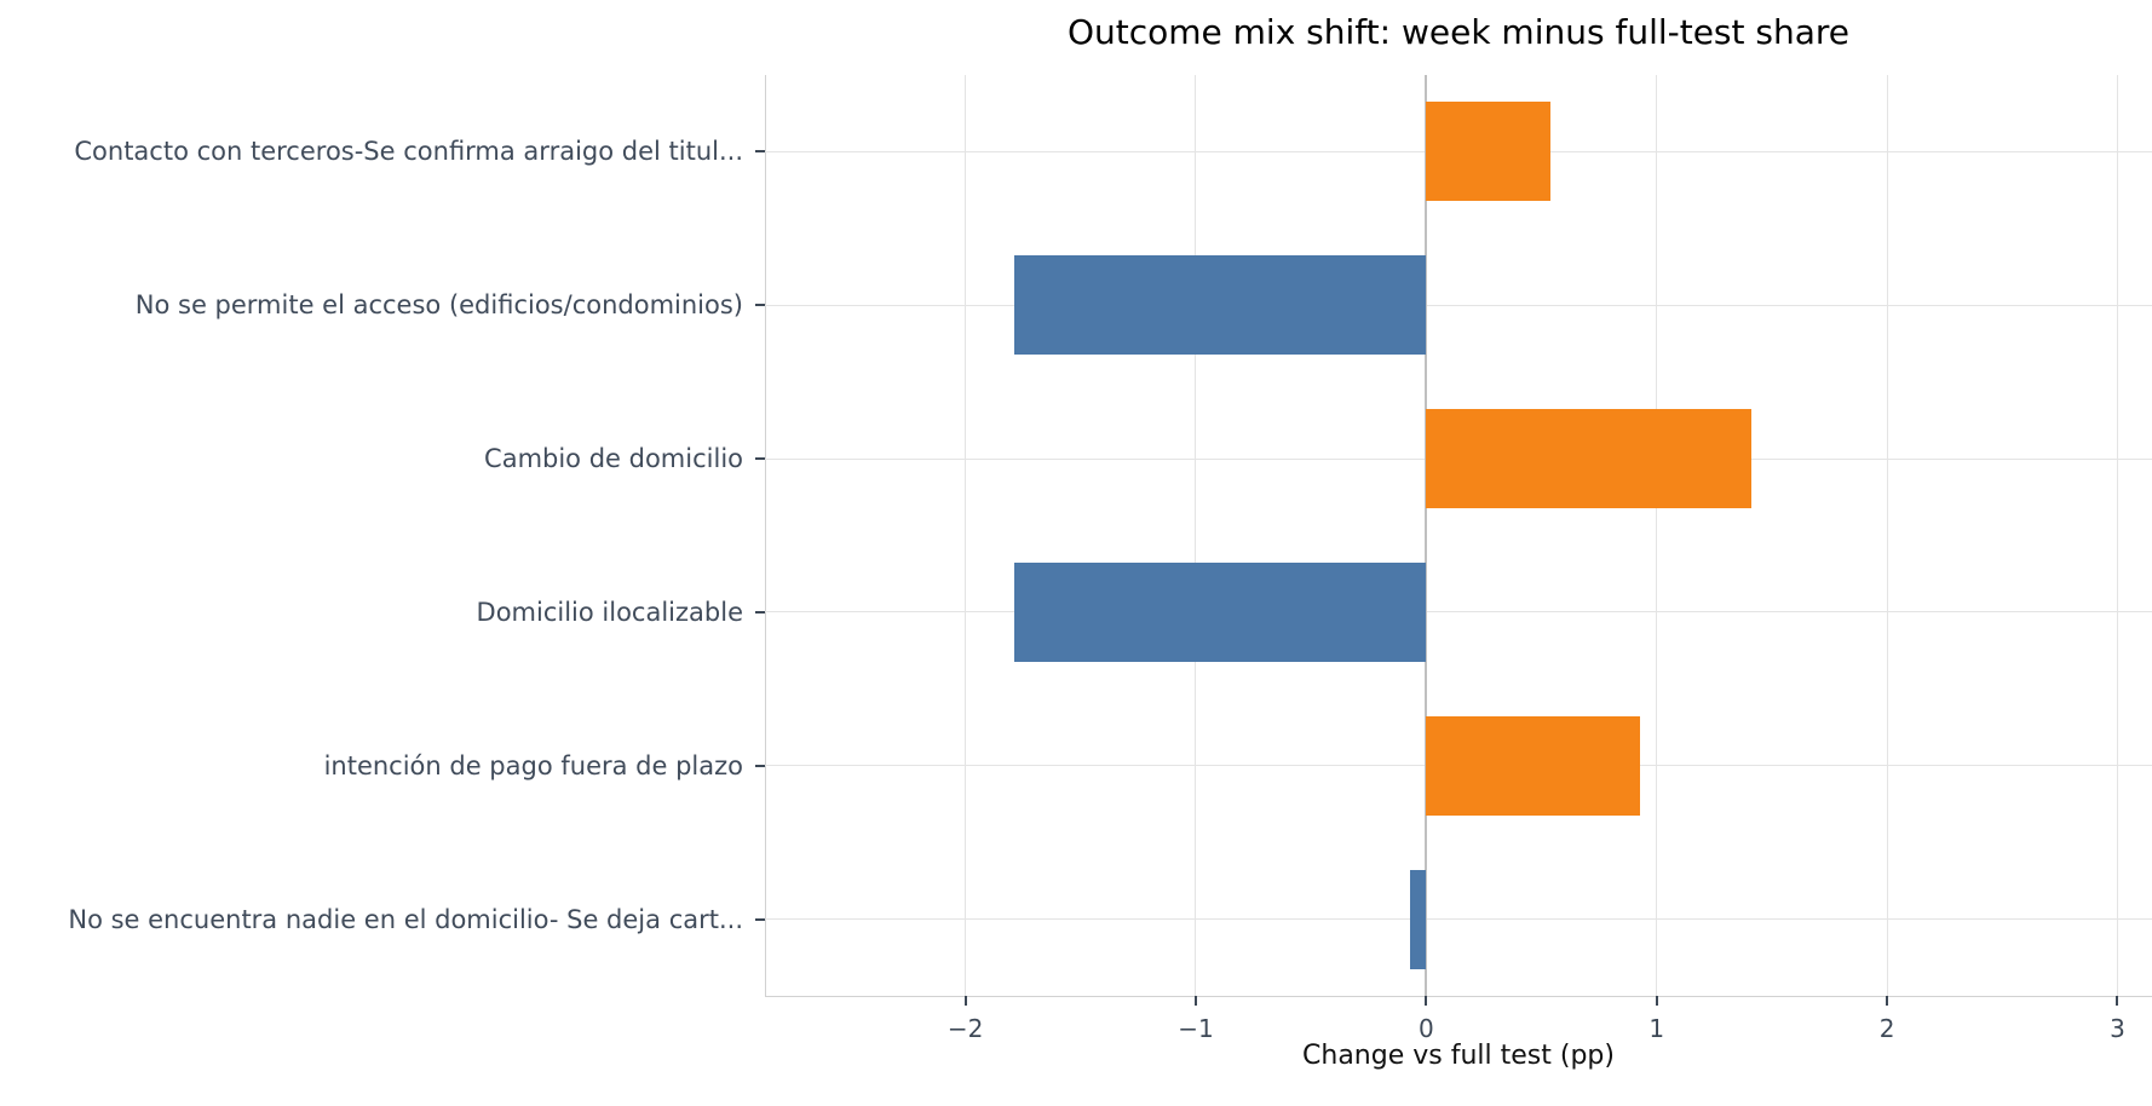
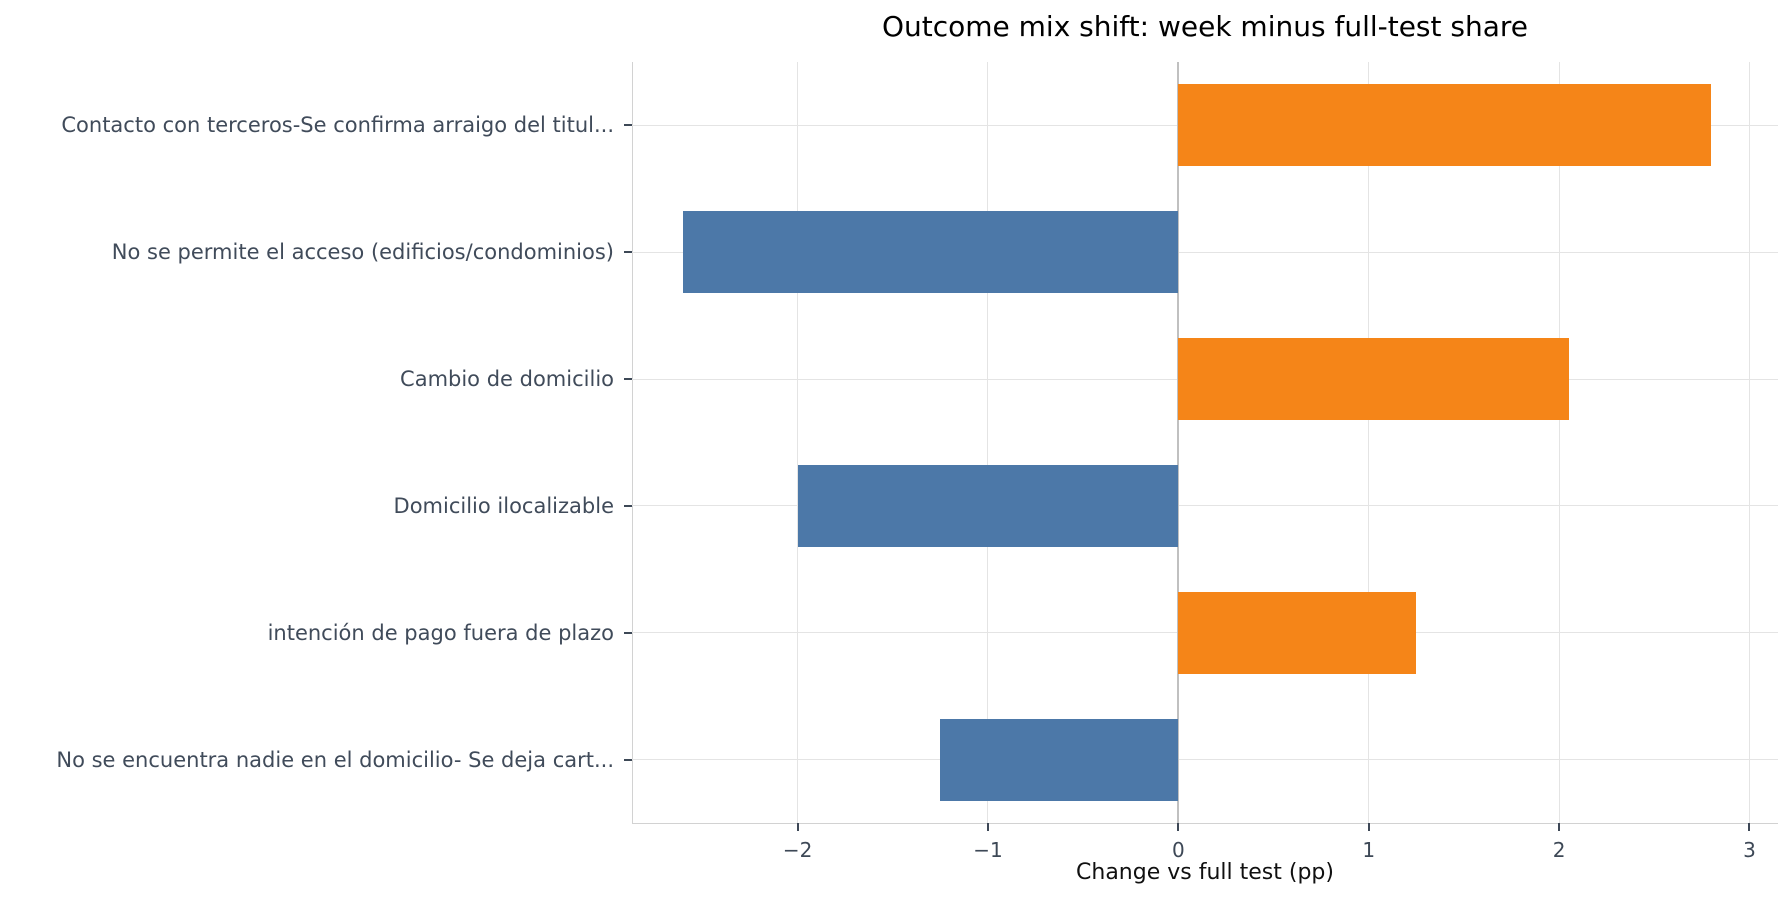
Contacto con terceros-Se confirma arraigo del titul...: 0.54 -> 2.80
No se permite el acceso (edificios/condominios): -1.79 -> -2.60
Cambio de domicilio: 1.41 -> 2.05
Domicilio ilocalizable: -1.79 -> -2.00
intención de pago fuera de plazo: 0.93 -> 1.25
No se encuentra nadie en el domicilio- Se deja cart...: -0.07 -> -1.25
